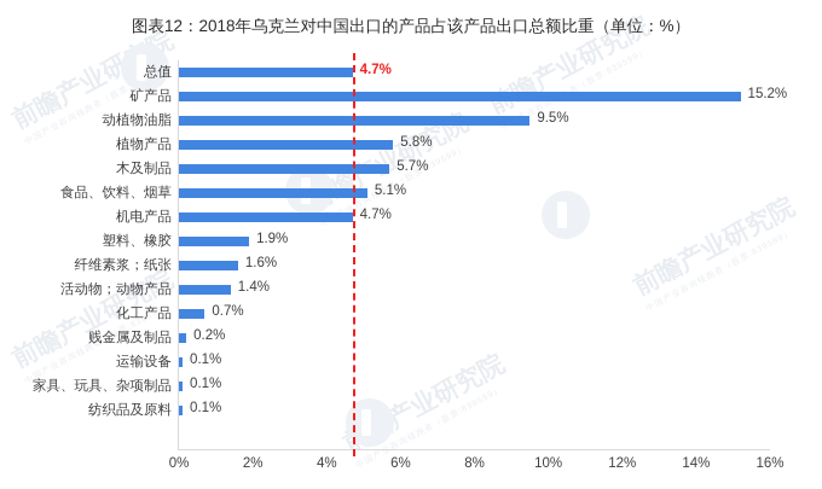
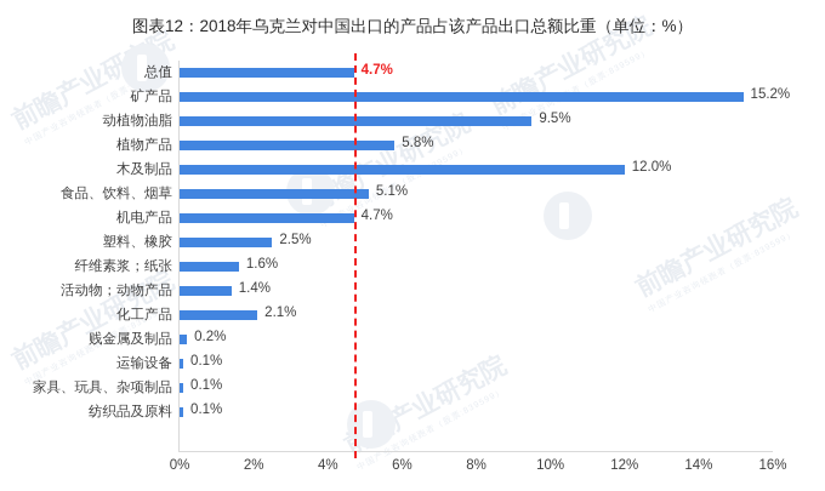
木及制品: 5.7% -> 12.0%
塑料、橡胶: 1.9% -> 2.5%
化工产品: 0.7% -> 2.1%
